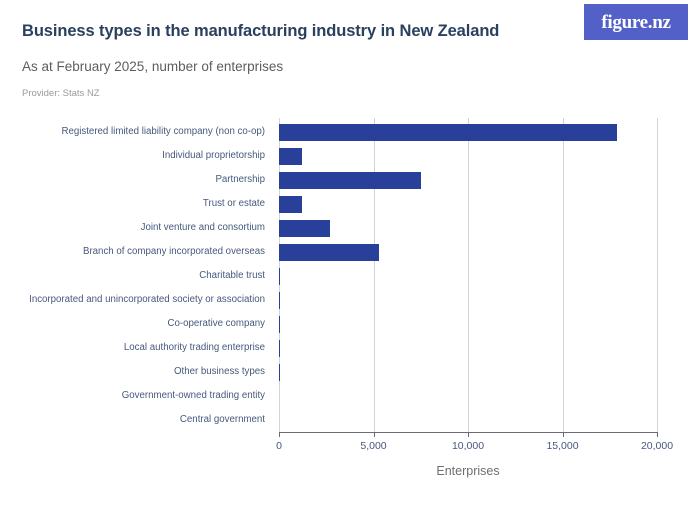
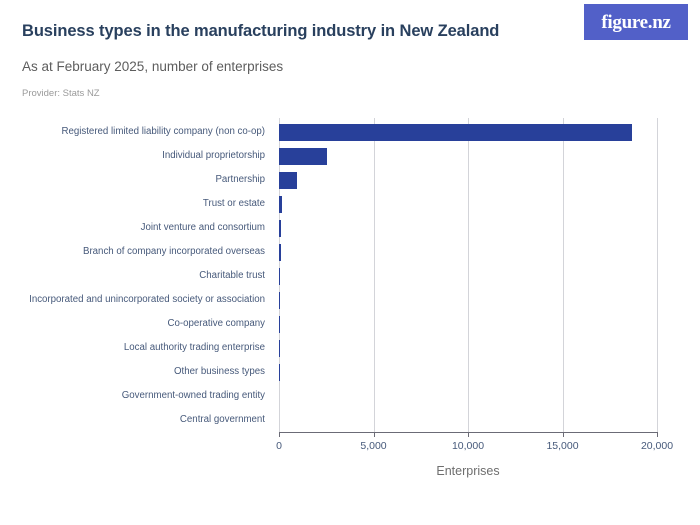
Registered limited liability company (non co-op): 17900 -> 18700
Individual proprietorship: 1200 -> 2500
Partnership: 7500 -> 1000
Trust or estate: 1200 -> 200
Joint venture and consortium: 2700 -> 100
Branch of company incorporated overseas: 5300 -> 100
